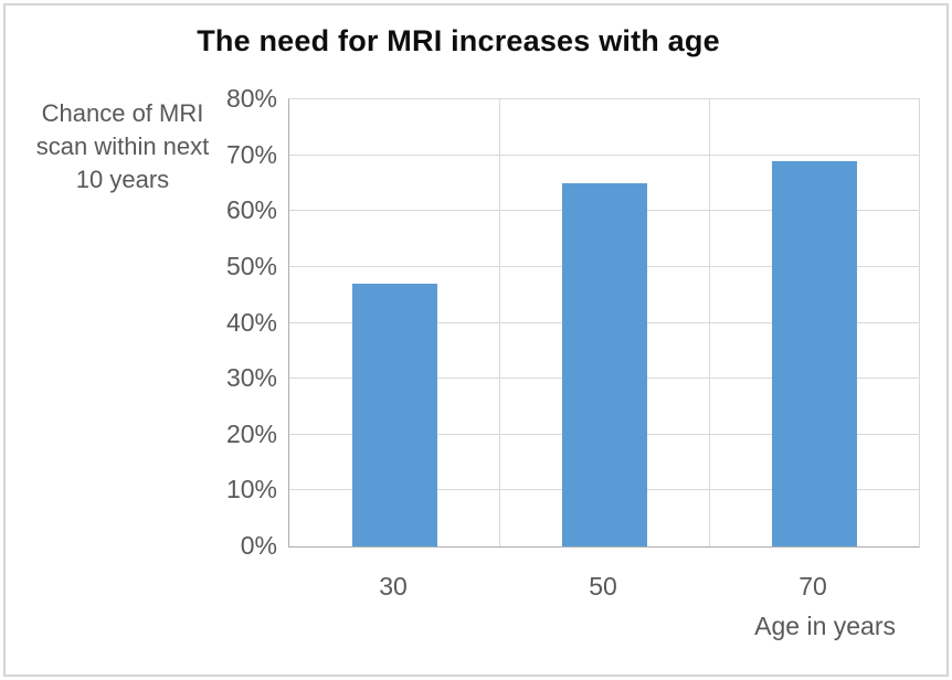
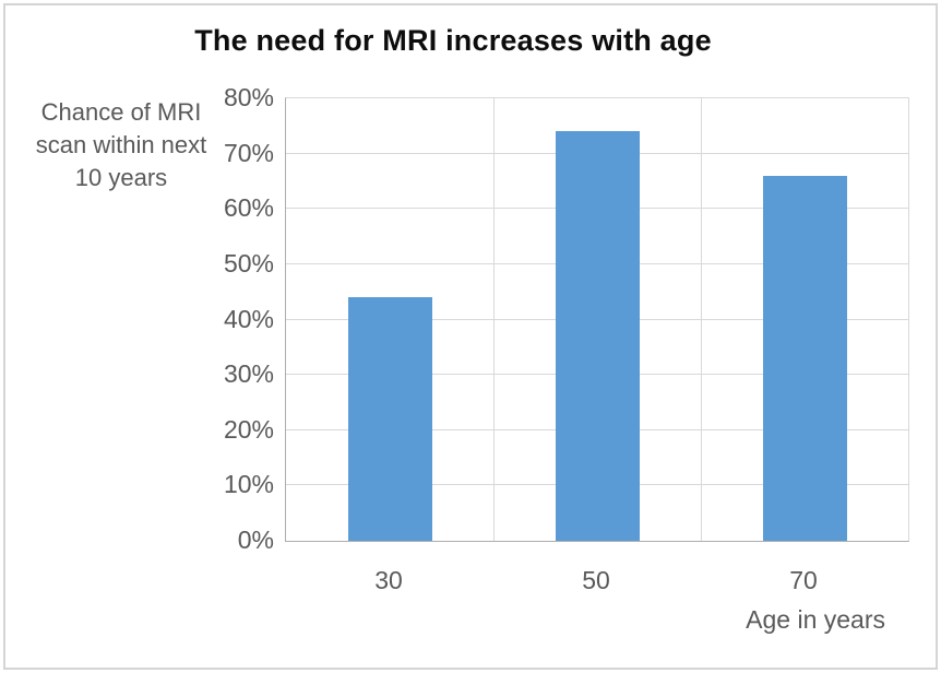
30: 47% -> 44%
50: 65% -> 74%
70: 69% -> 66%
